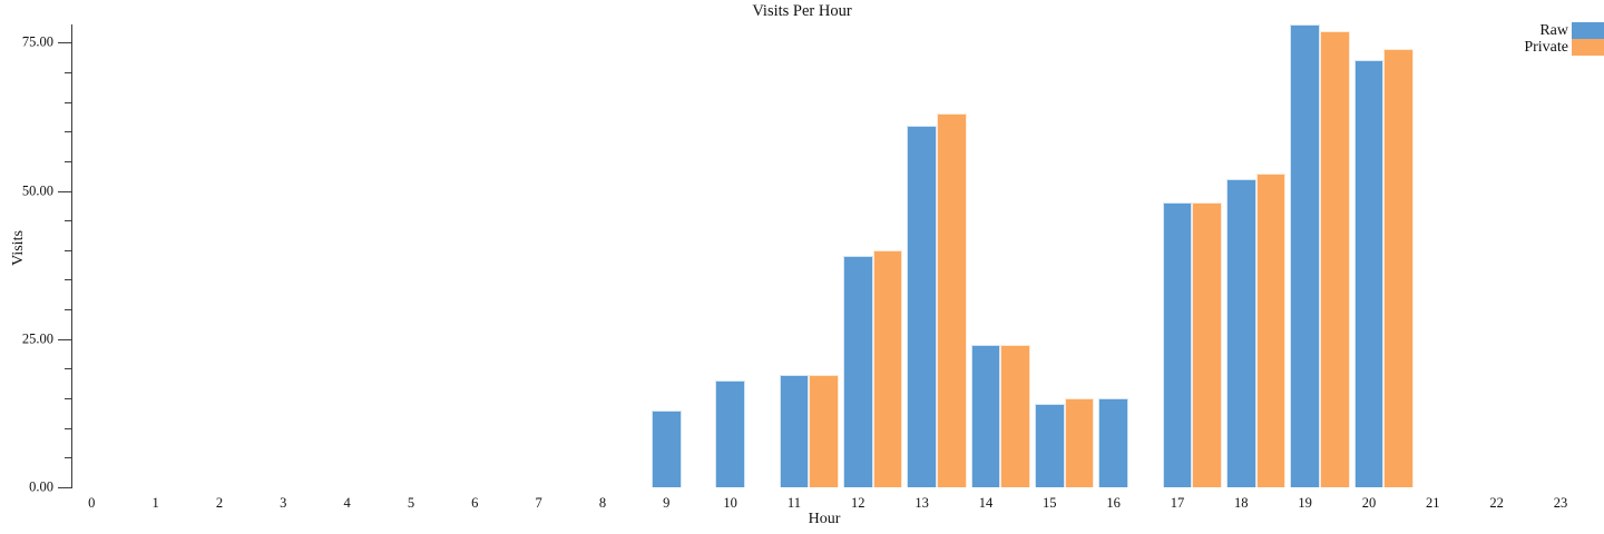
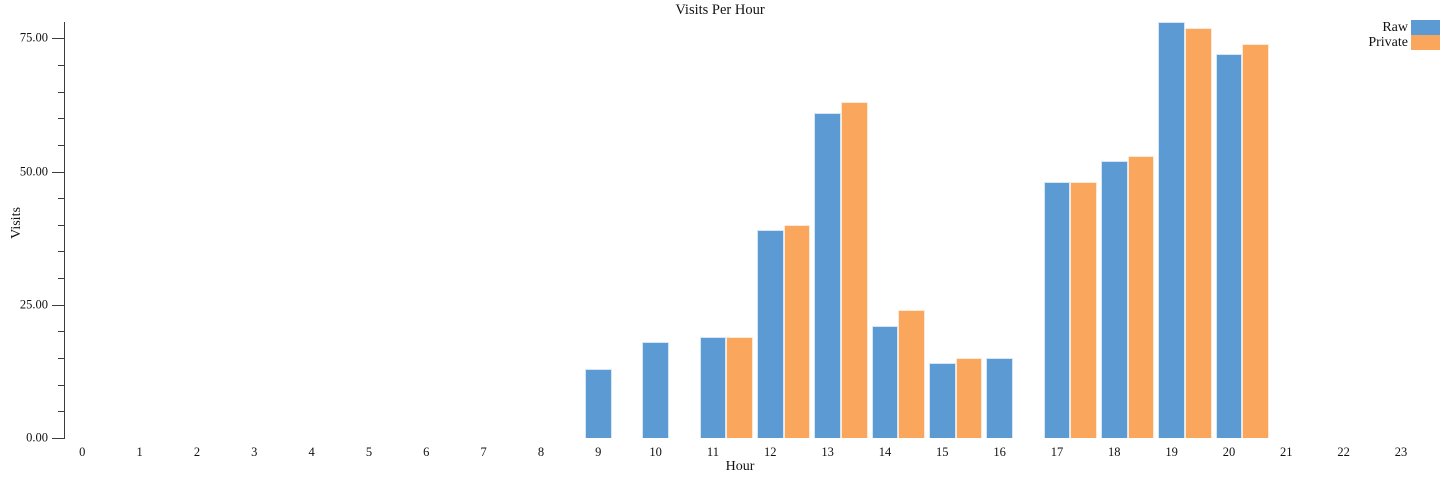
Raw/14: 24 -> 21
